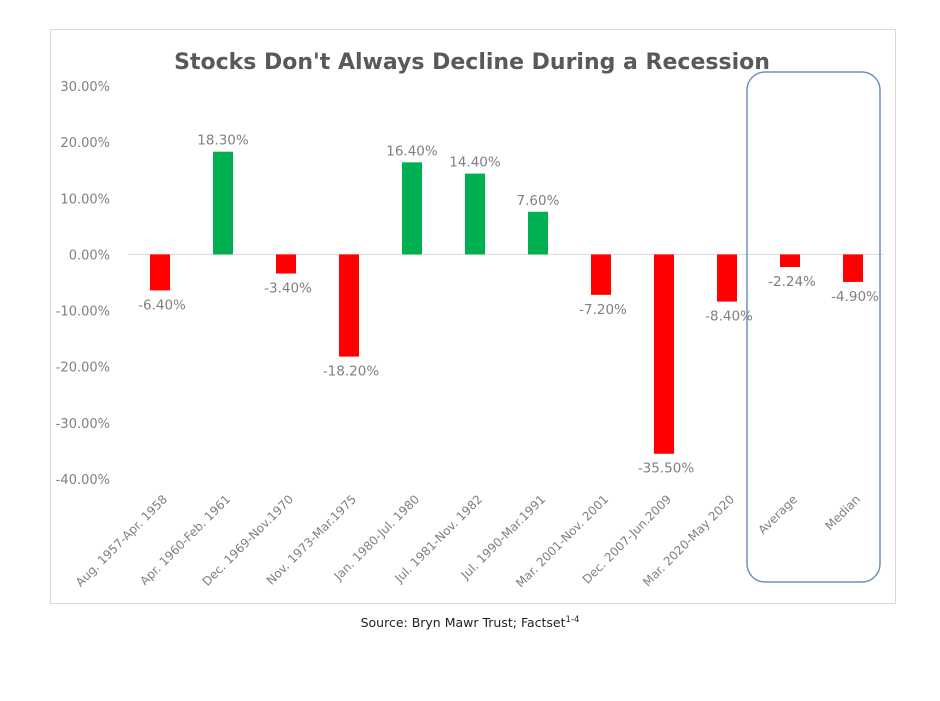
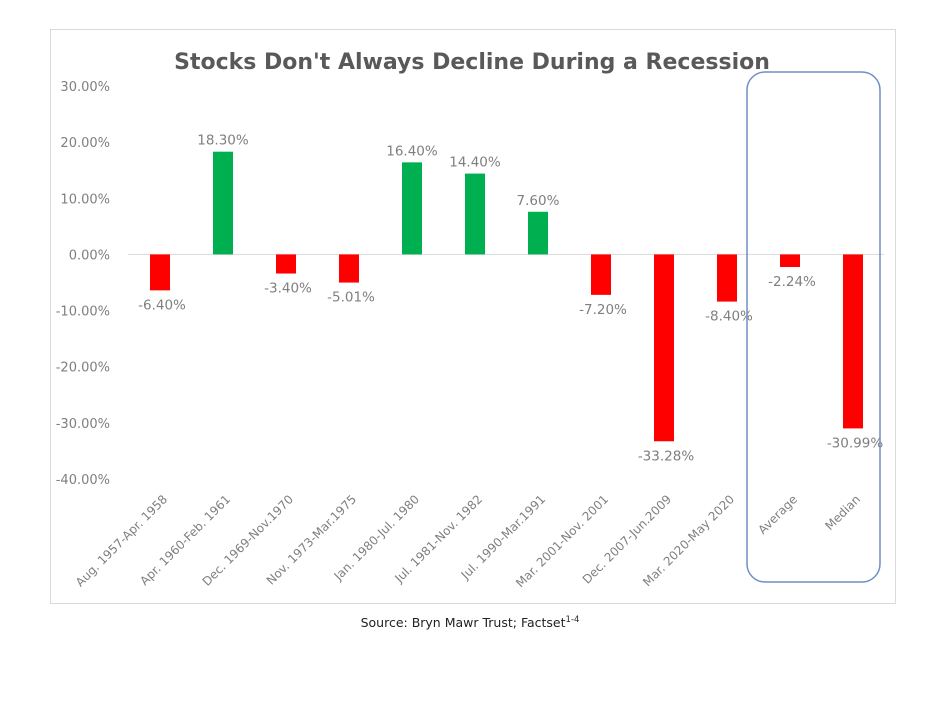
Nov. 1973-Mar.1975: -18.20% -> -5.01%
Dec. 2007-Jun.2009: -35.50% -> -33.28%
Median: -4.90% -> -30.99%
